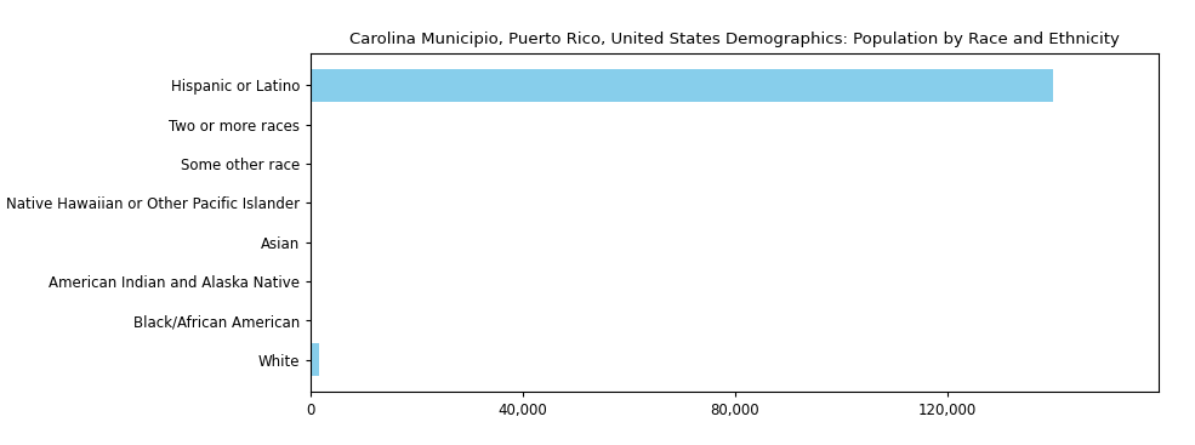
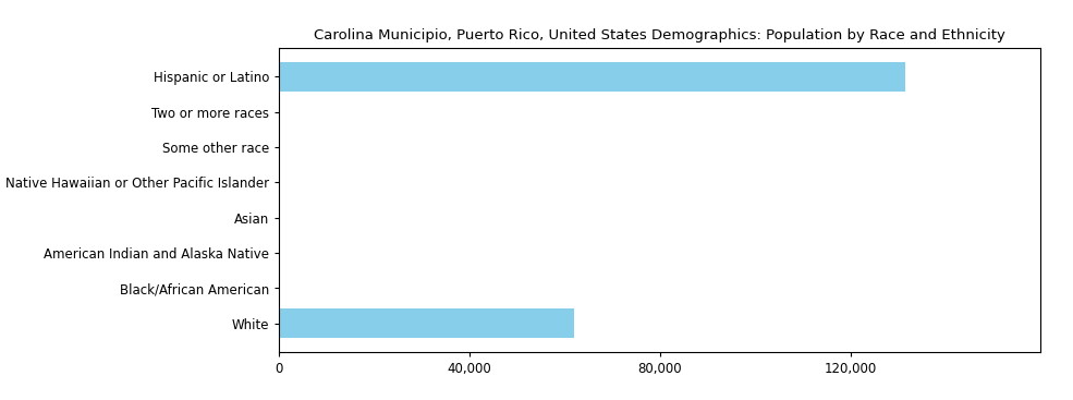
Hispanic or Latino: 140,000 -> 131,500
White: 1,500 -> 62,000
